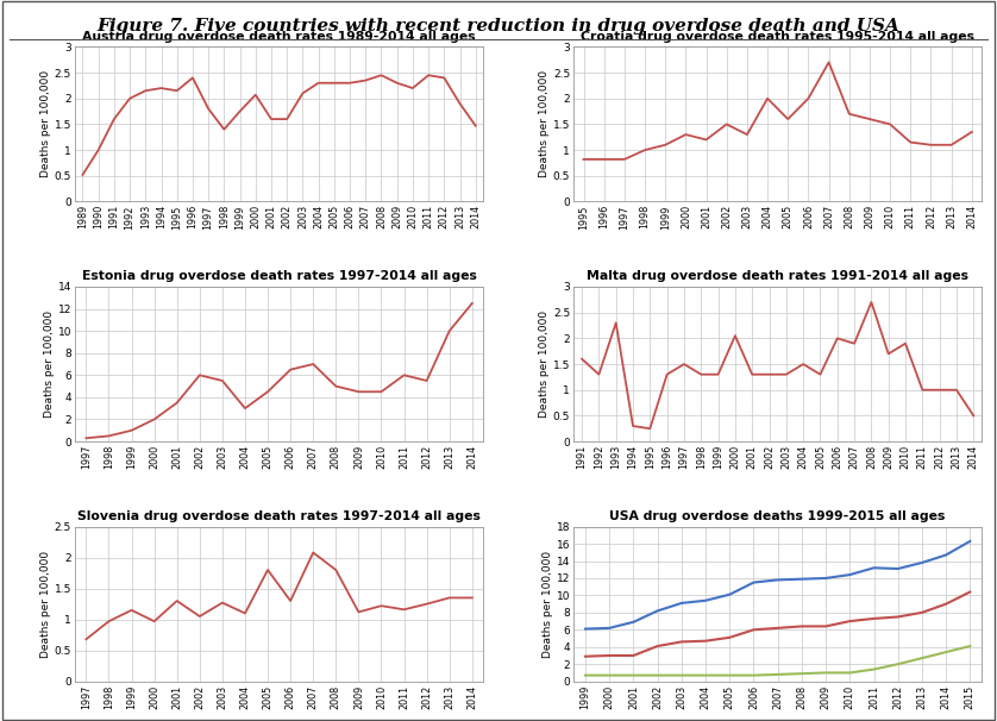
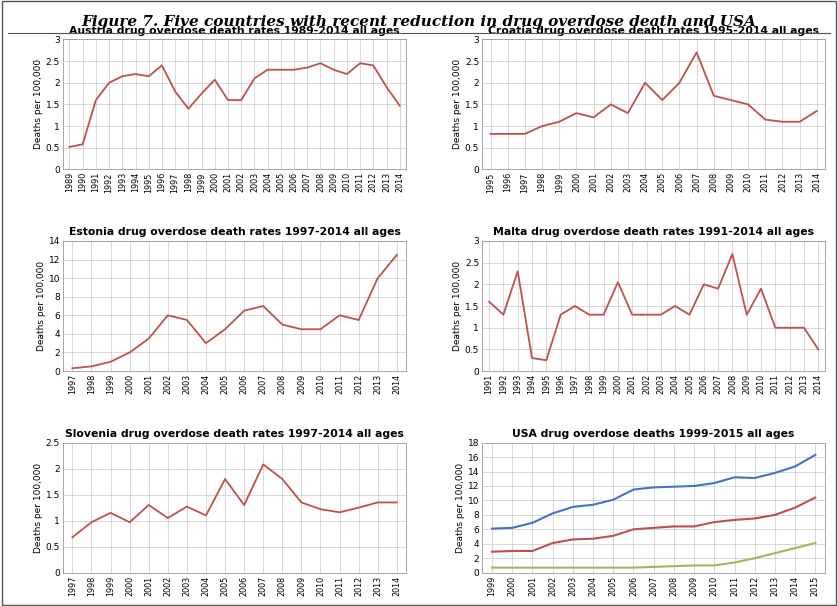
1990: 1.00 -> 0.58
Malta drug overdose death rates 1991-2014 all ages/2009: 1.70 -> 1.30
Slovenia drug overdose death rates 1997-2014 all ages/2009: 1.12 -> 1.35
